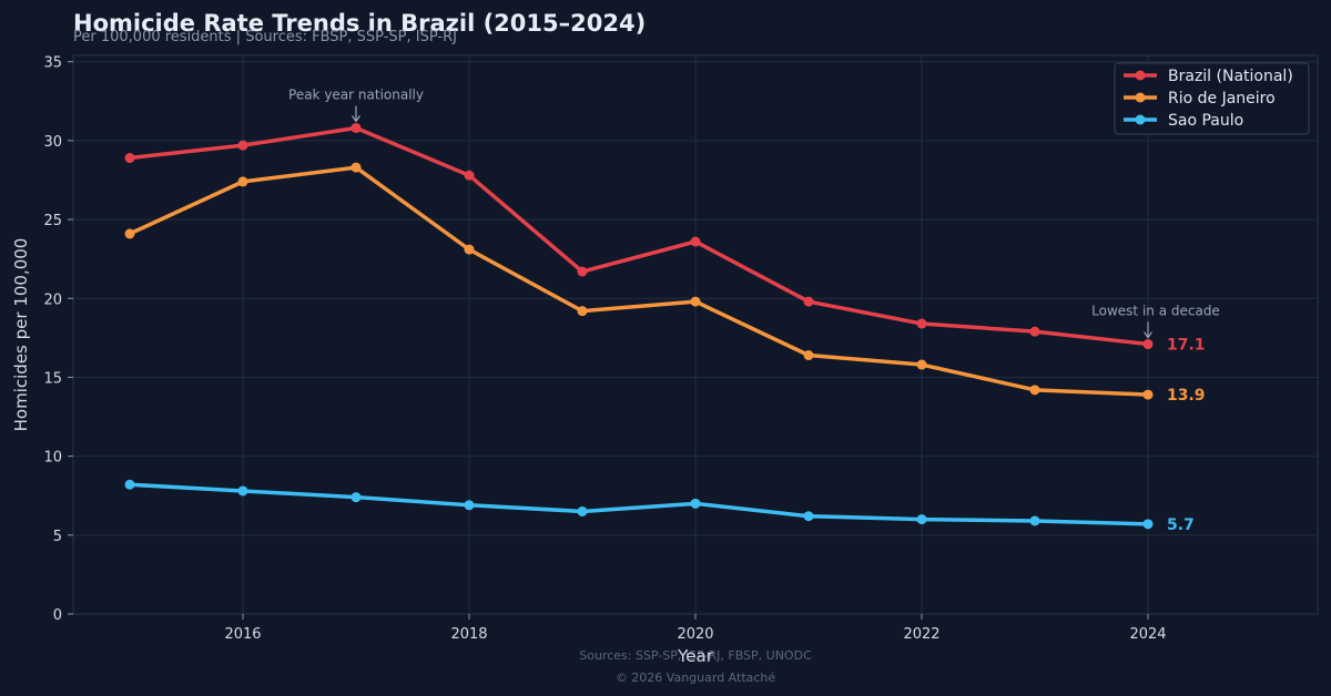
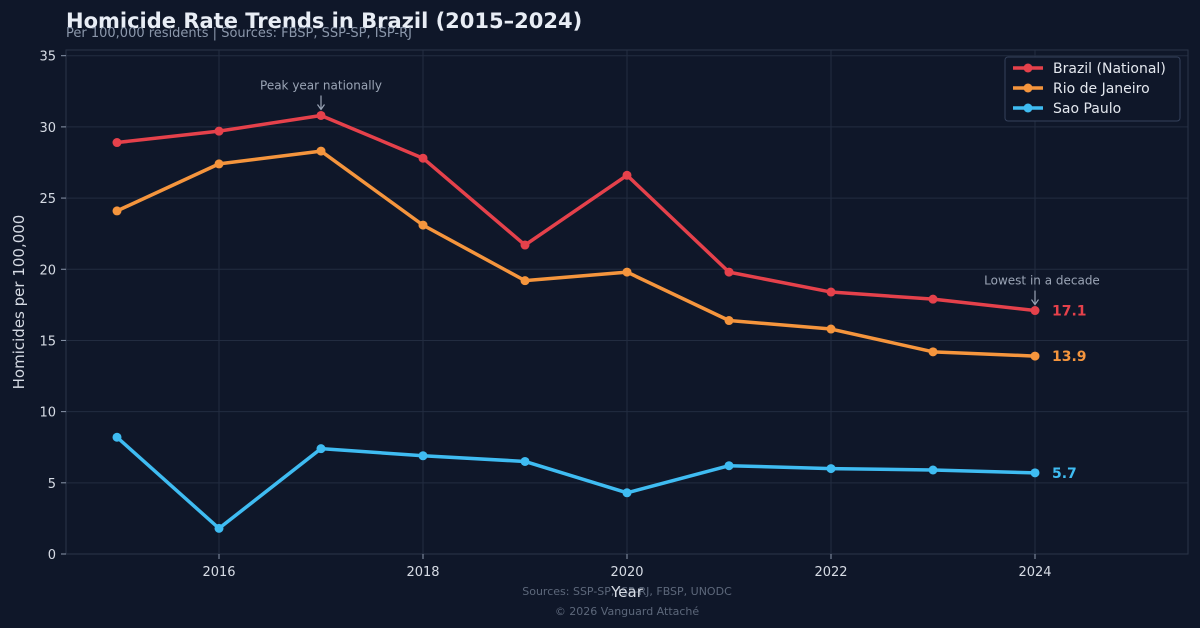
Sao Paulo/2016: 7.8 -> 1.8
Brazil (National)/2020: 23.6 -> 26.6
Sao Paulo/2020: 7.0 -> 4.3
